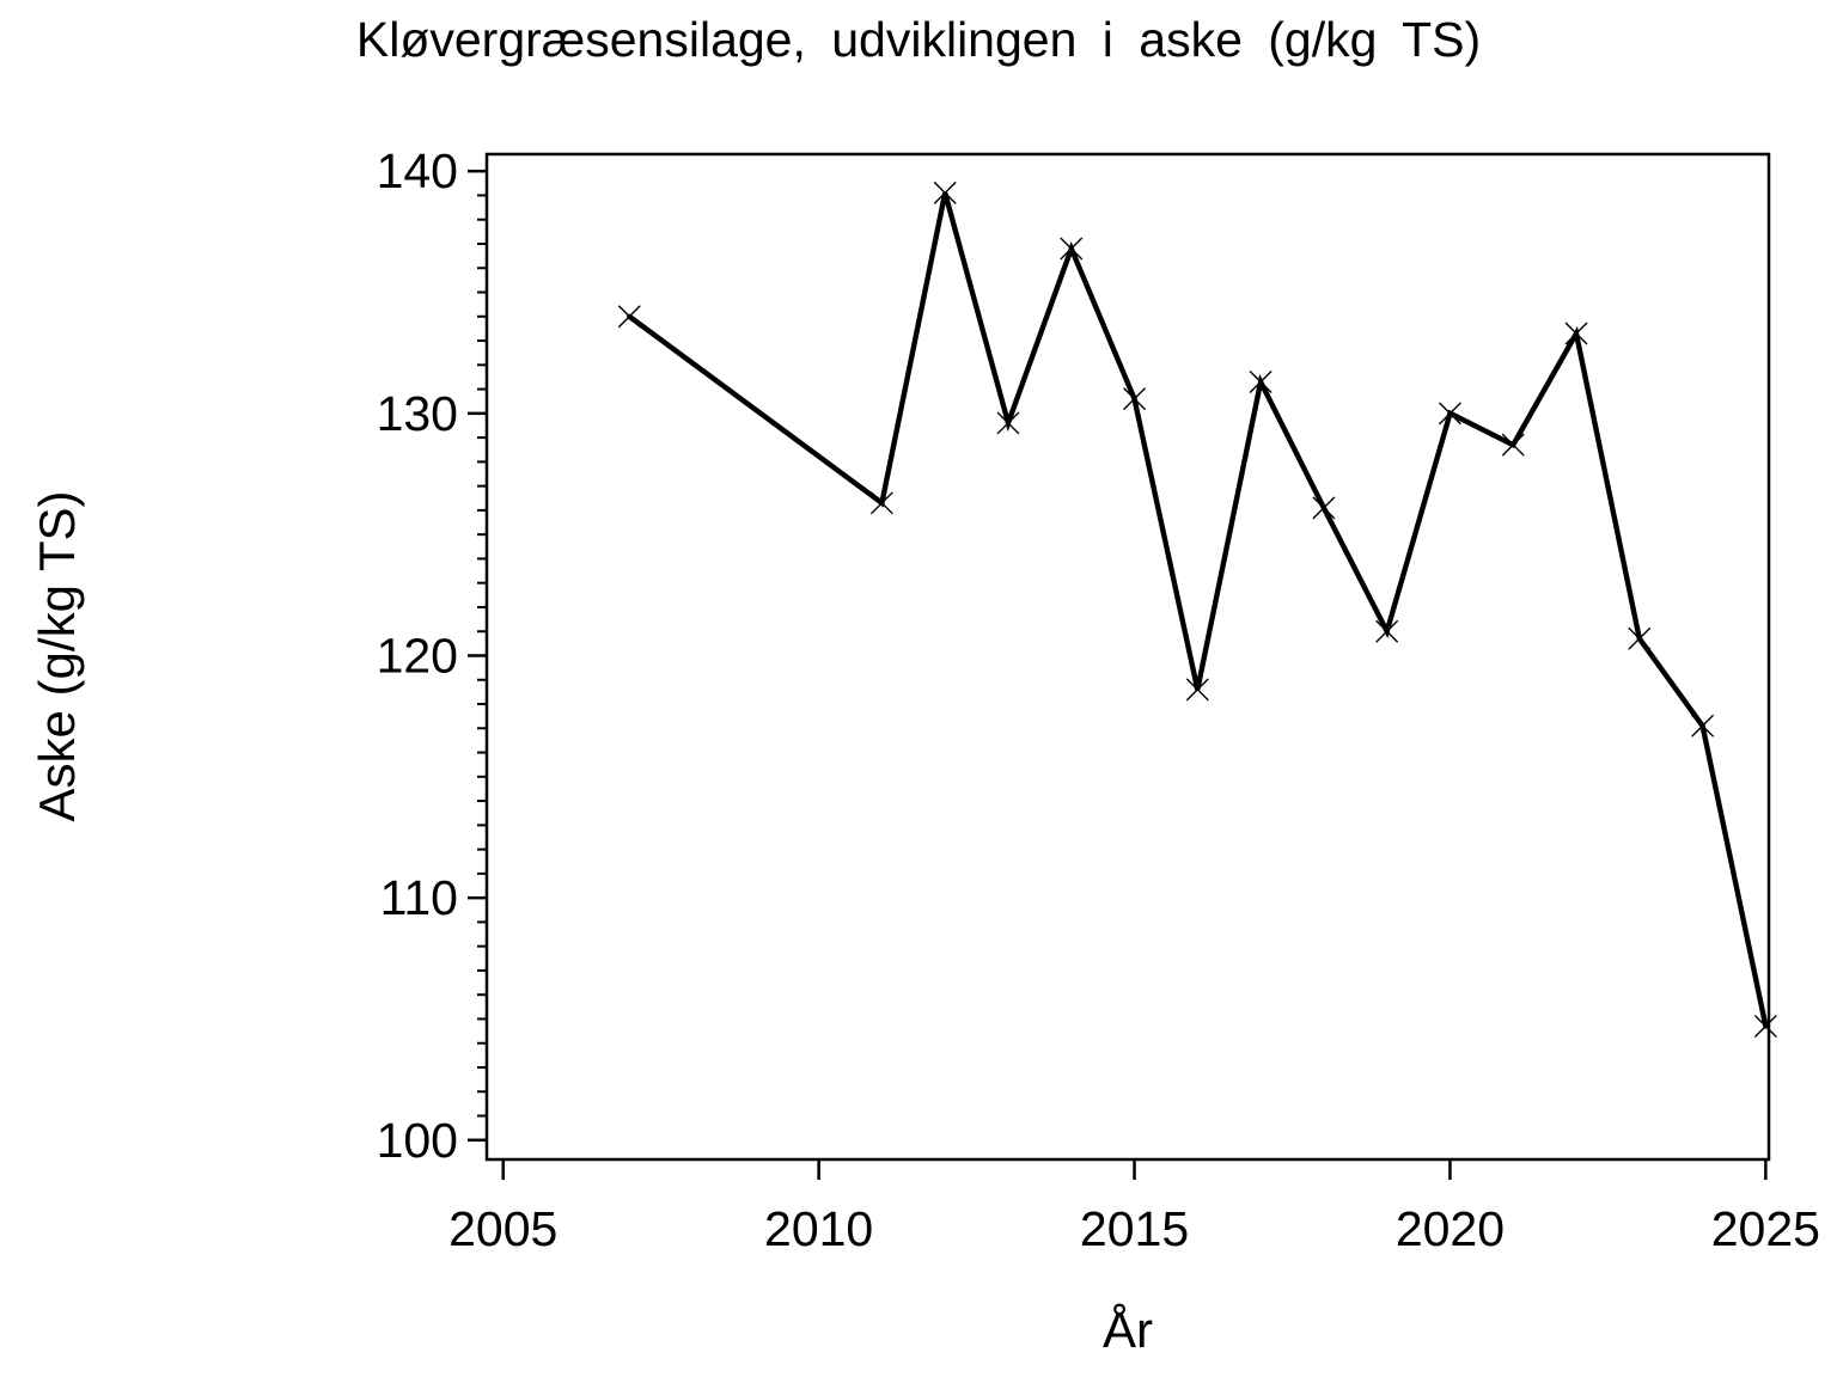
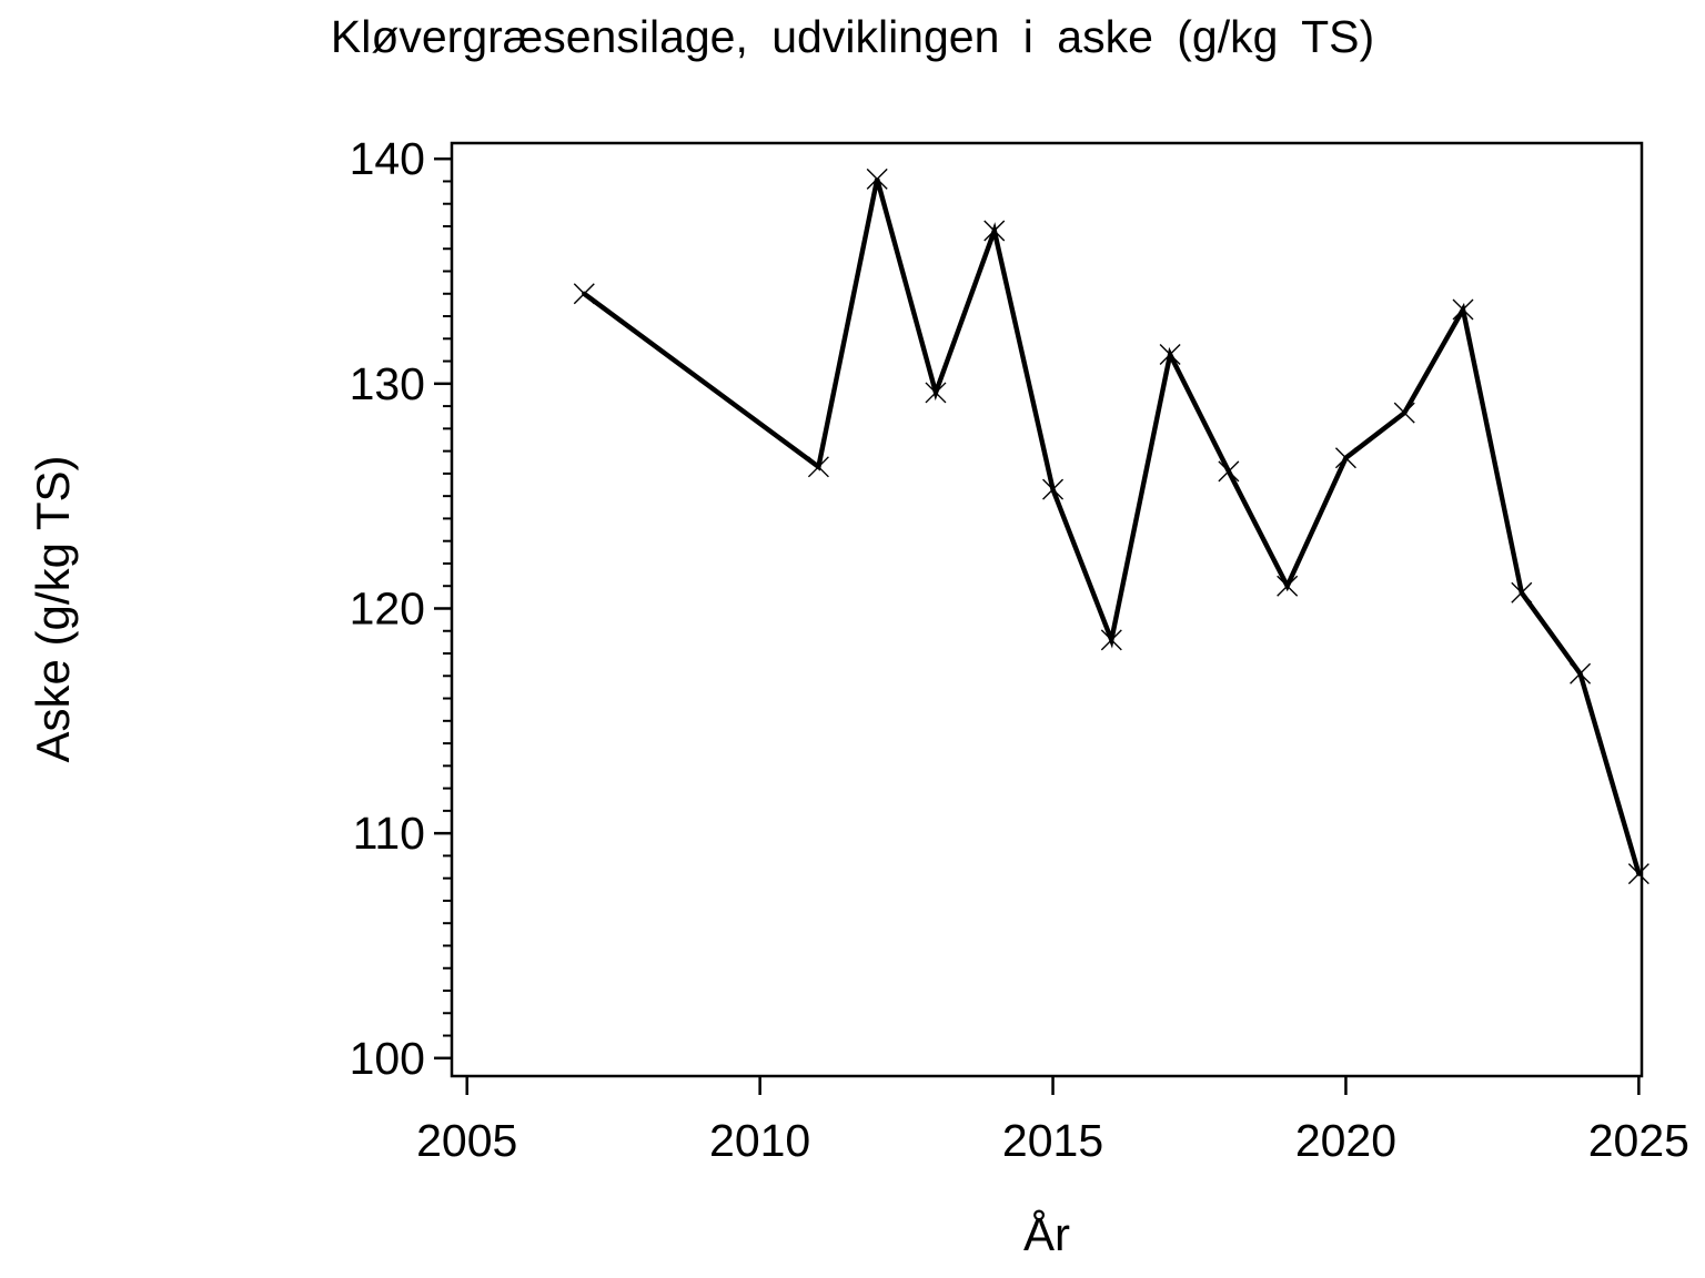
2015: 130.6 -> 125.3
2020: 130.0 -> 126.7
2025: 104.7 -> 108.2
